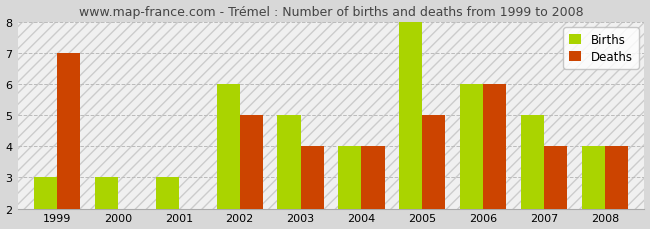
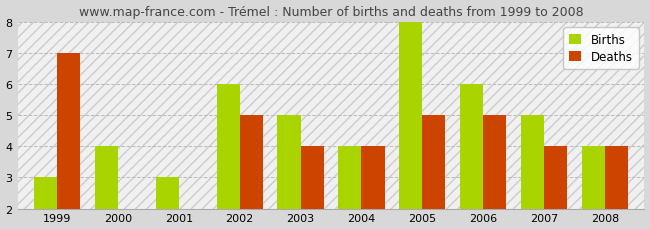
Births/2000: 3 -> 4
Deaths/2006: 6 -> 5
